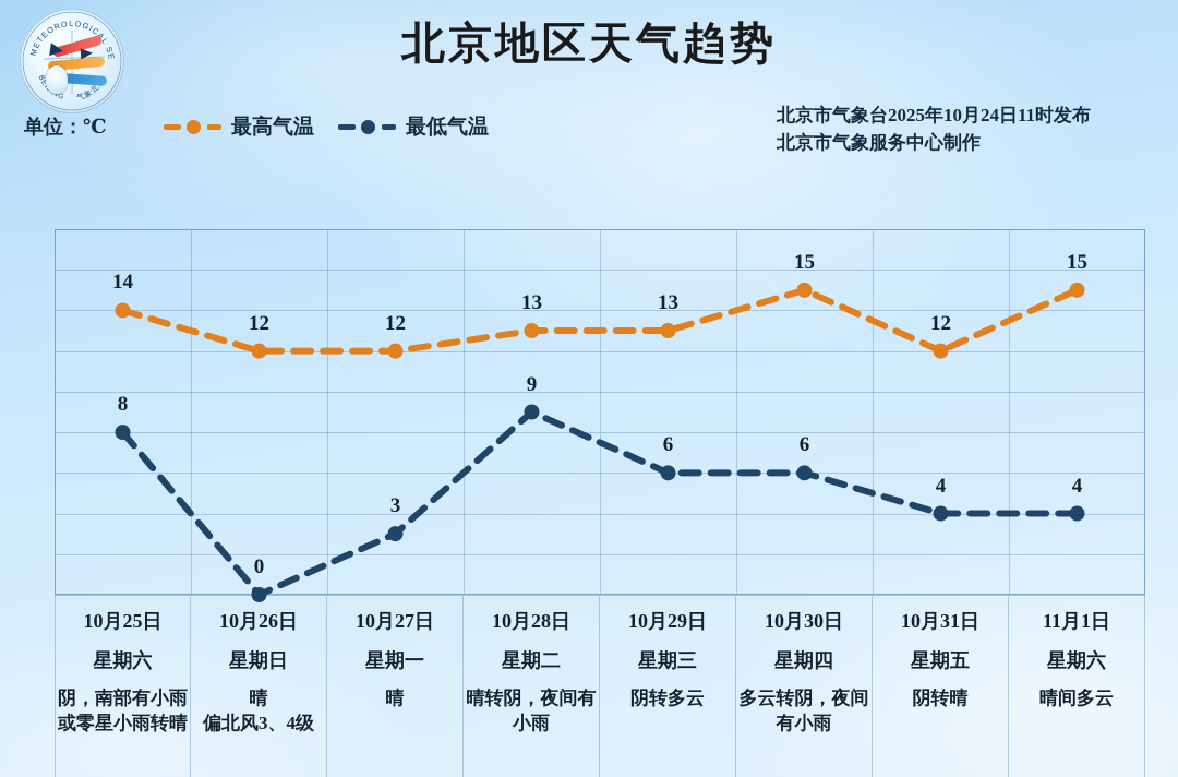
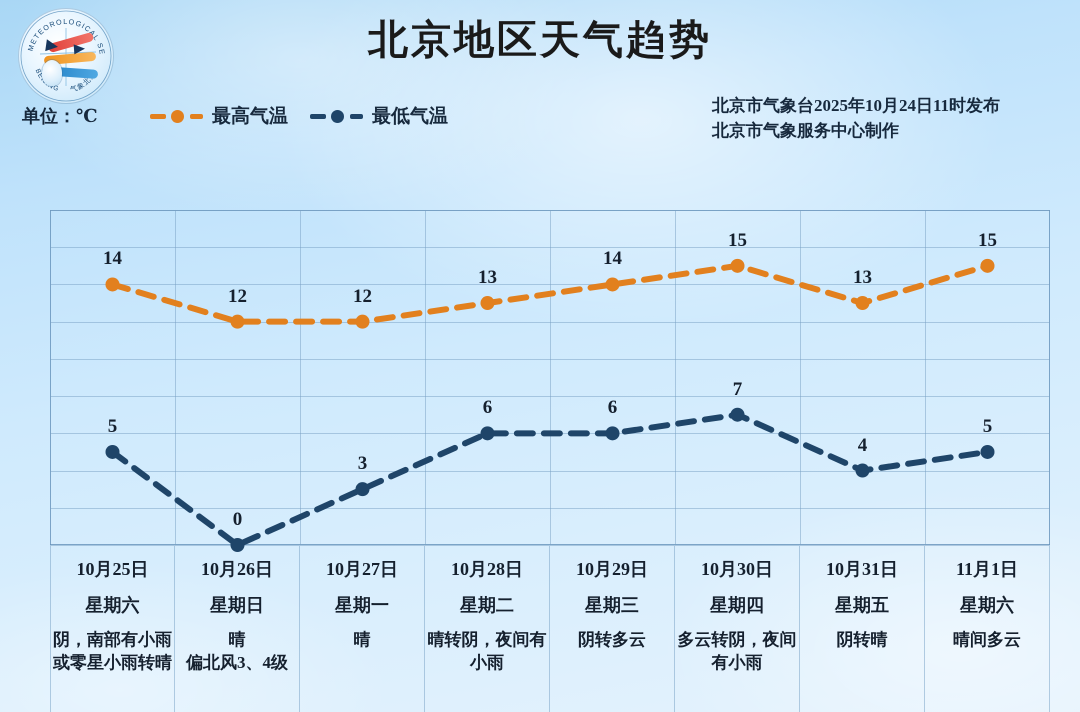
最低气温/10月25日: 8 -> 5
最低气温/10月28日: 9 -> 6
最高气温/10月29日: 13 -> 14
最低气温/10月30日: 6 -> 7
最高气温/10月31日: 12 -> 13
最低气温/11月1日: 4 -> 5
